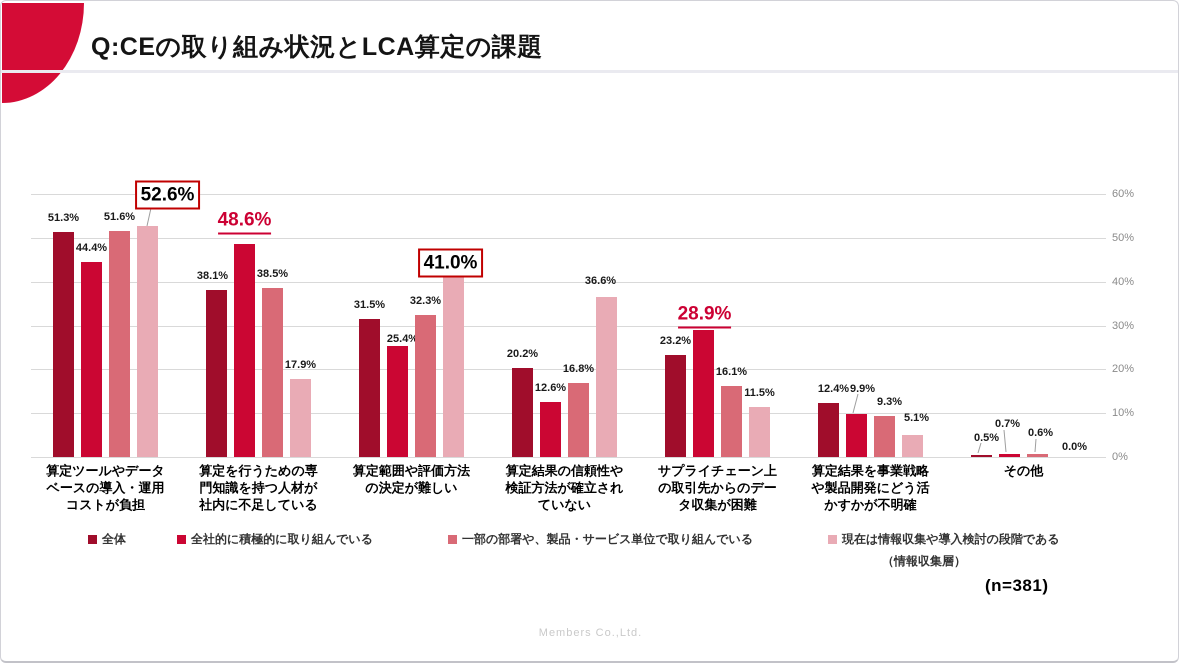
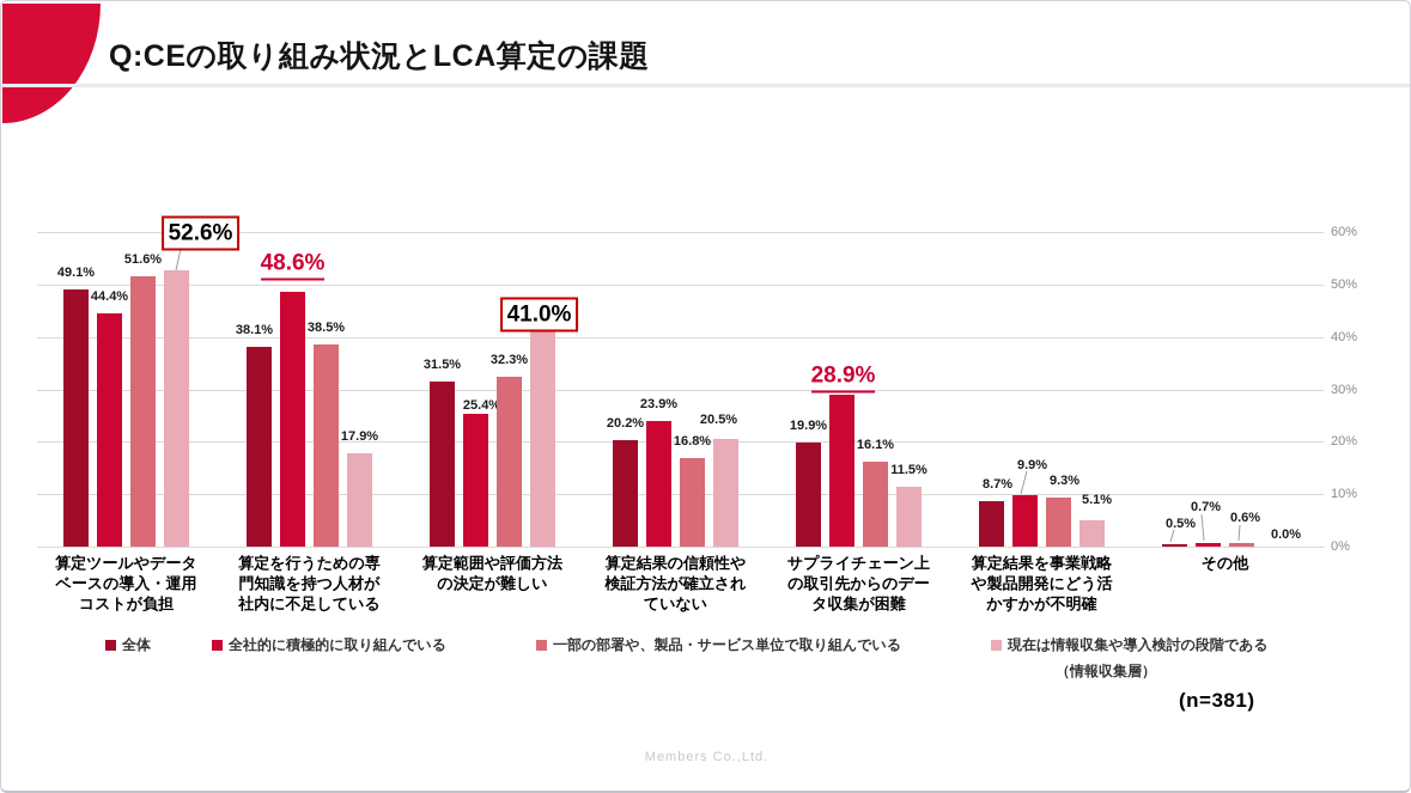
全体/算定ツールやデータベースの導入・運用コストが負担: 51.3% -> 49.1%
全社的に積極的に取り組んでいる/算定結果の信頼性や検証方法が確立されていない: 12.6% -> 23.9%
現在は情報収集や導入検討の段階である/算定結果の信頼性や検証方法が確立されていない: 36.6% -> 20.5%
全体/サプライチェーン上の取引先からのデータ収集が困難: 23.2% -> 19.9%
全体/算定結果を事業戦略や製品開発にどう活かすかが不明確: 12.4% -> 8.7%
